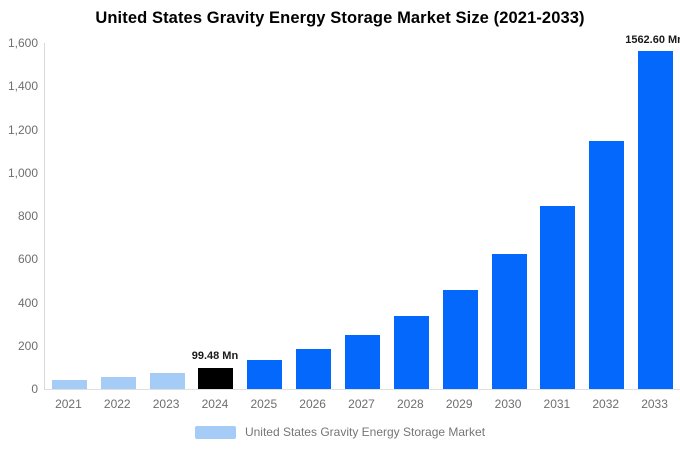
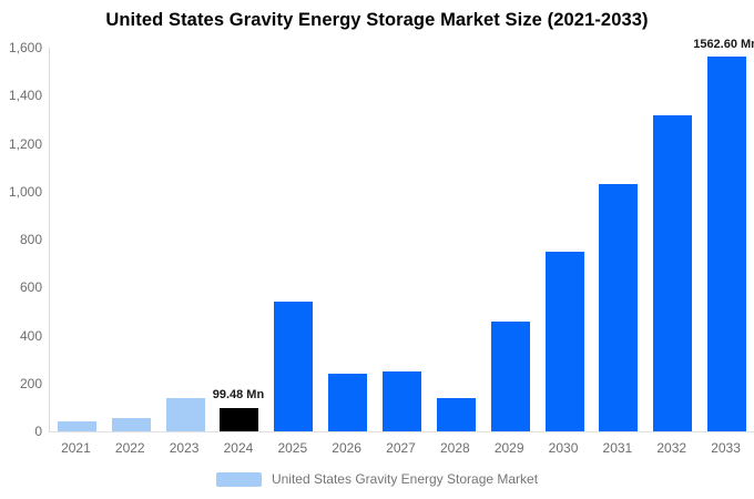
2023: 70 -> 140
2025: 140 -> 540
2026: 180 -> 240
2028: 340 -> 140
2030: 620 -> 750
2031: 850 -> 1030
2032: 1150 -> 1320
